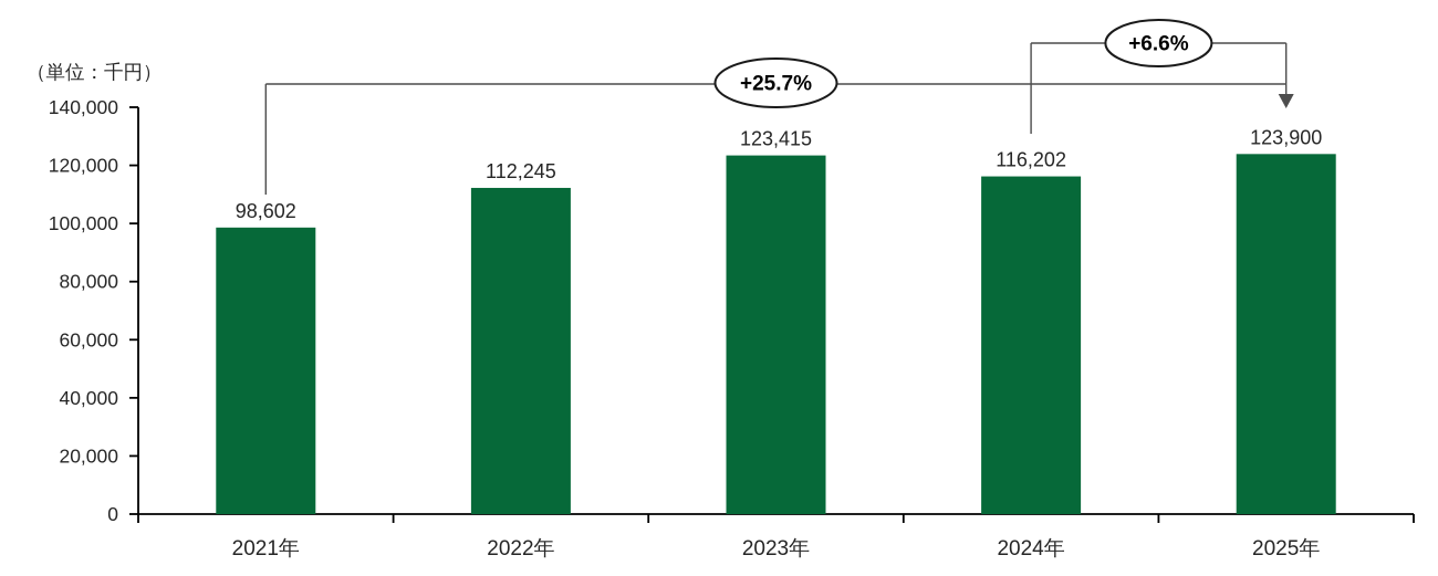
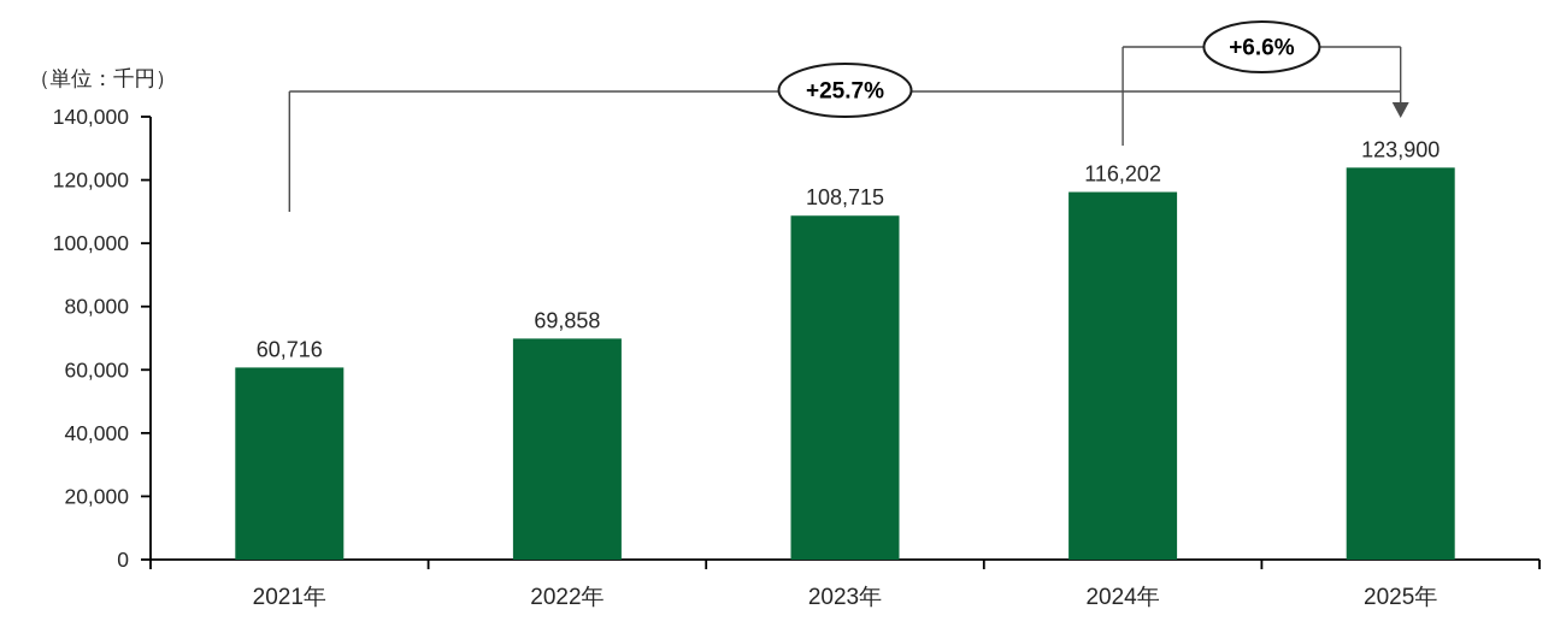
2021年: 98,602 -> 60,716
2022年: 112,245 -> 69,858
2023年: 123,415 -> 108,715
